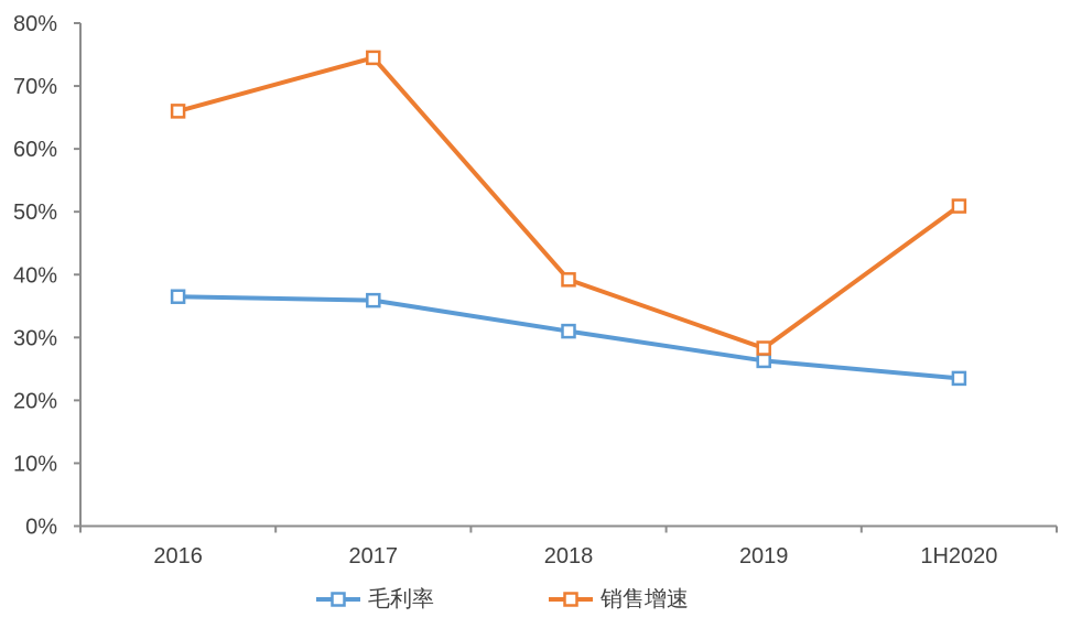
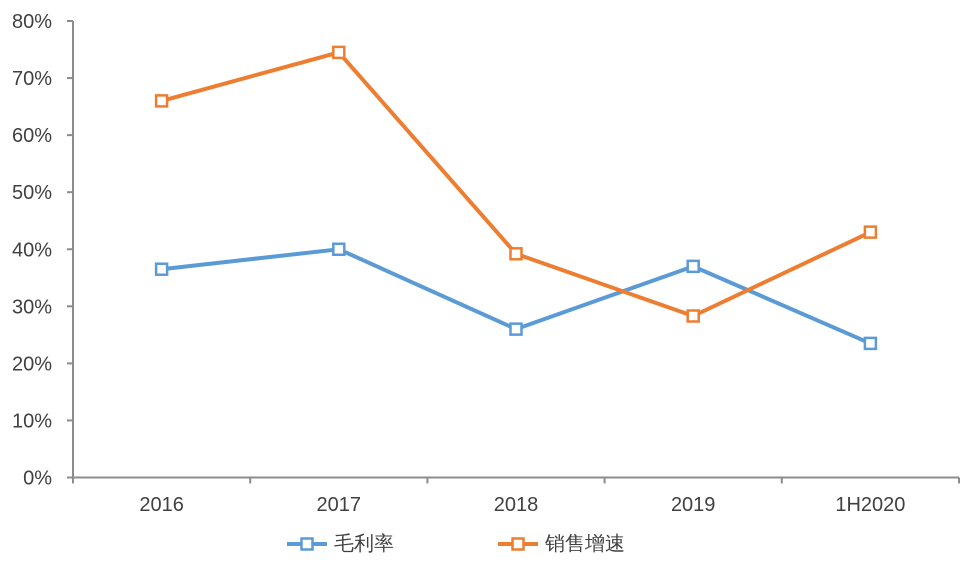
毛利率/2017: 36% -> 40%
毛利率/2018: 31% -> 26%
毛利率/2019: 26% -> 37%
销售增速/1H2020: 51% -> 43%
